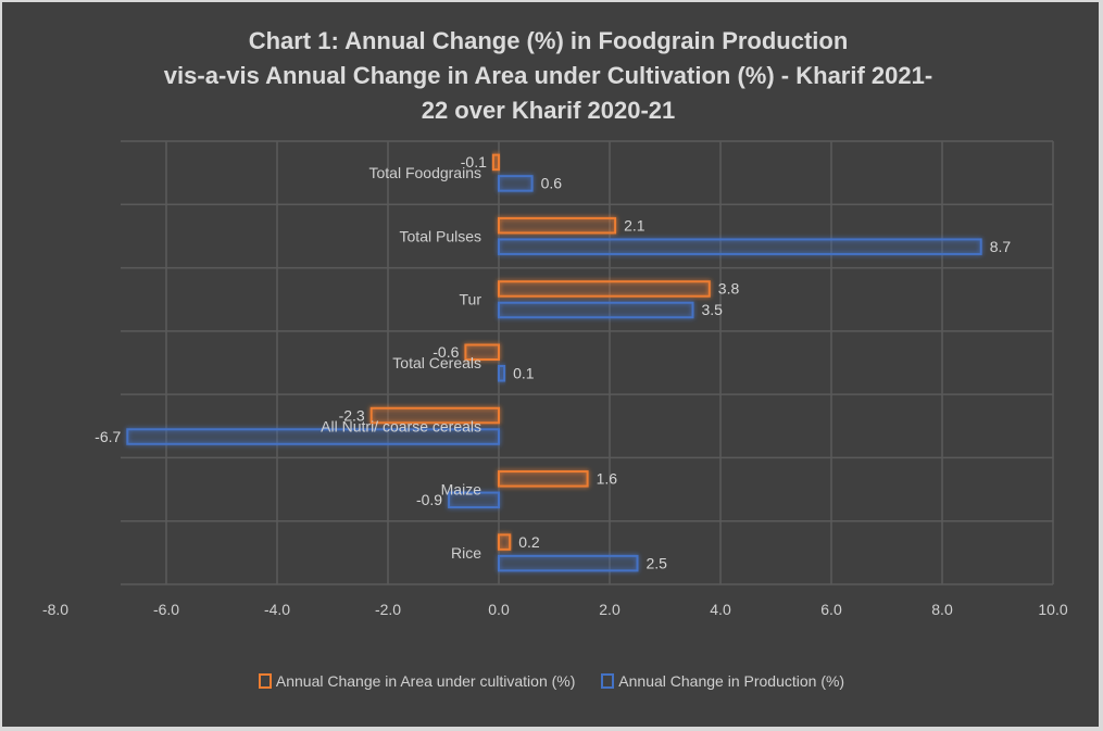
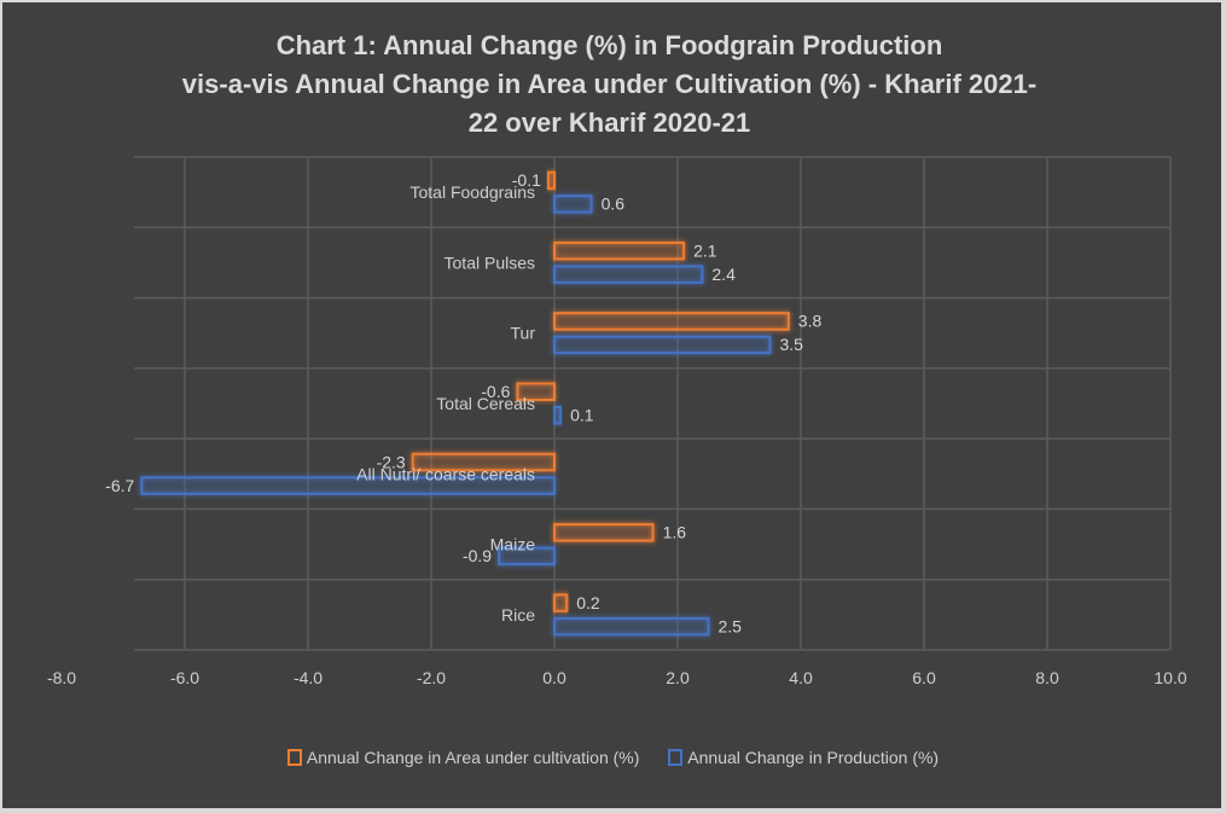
Annual Change in Production (%)/Total Pulses: 8.7 -> 2.4
